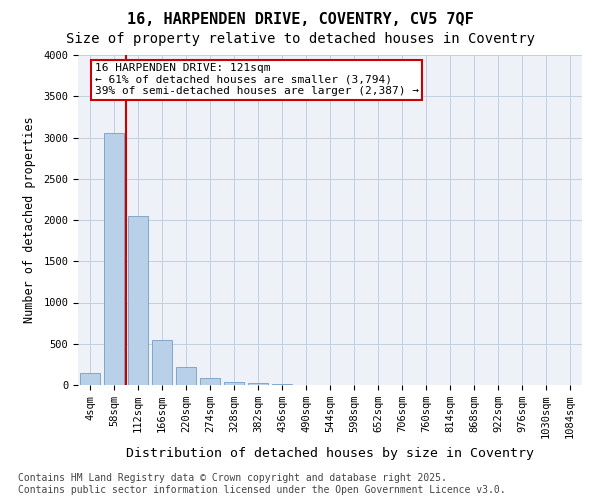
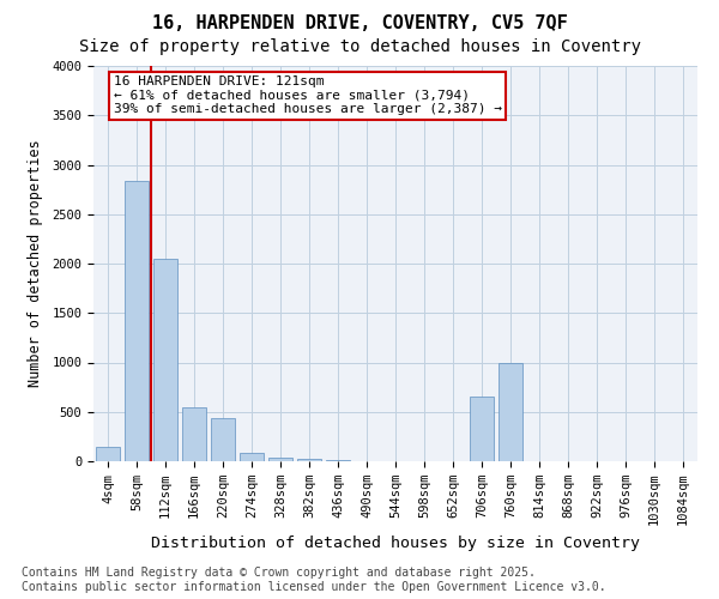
58sqm: 3050 -> 2840
220sqm: 220 -> 440
706sqm: 0 -> 660
760sqm: 0 -> 1000
